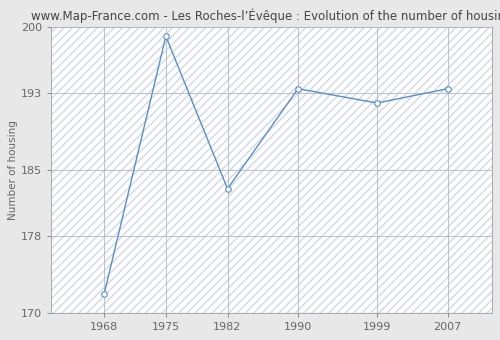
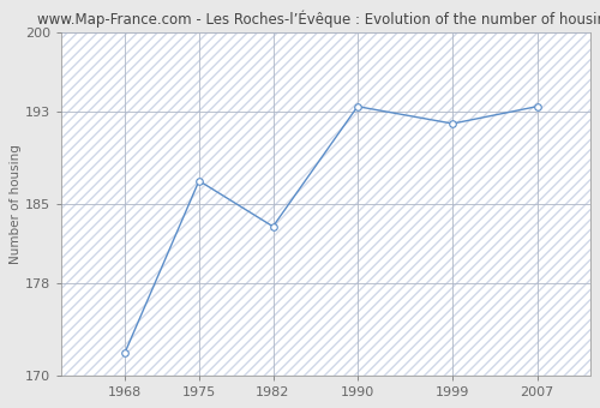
1975: 199.0 -> 187.0
